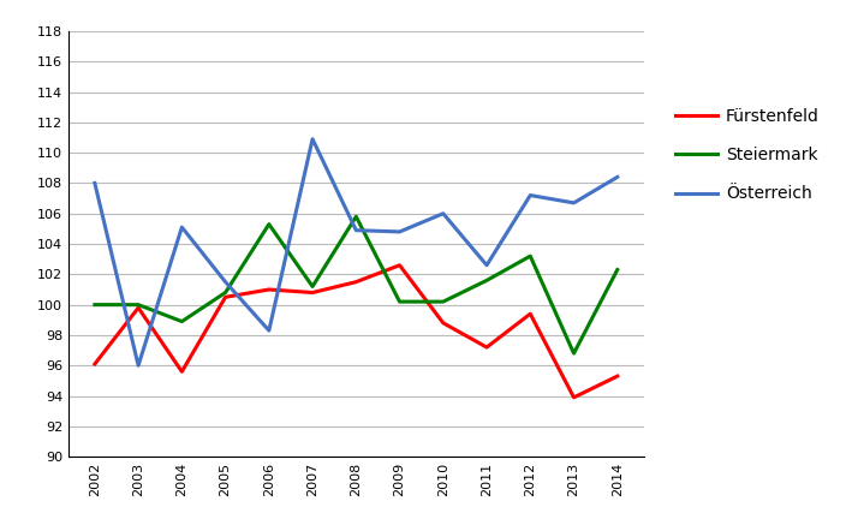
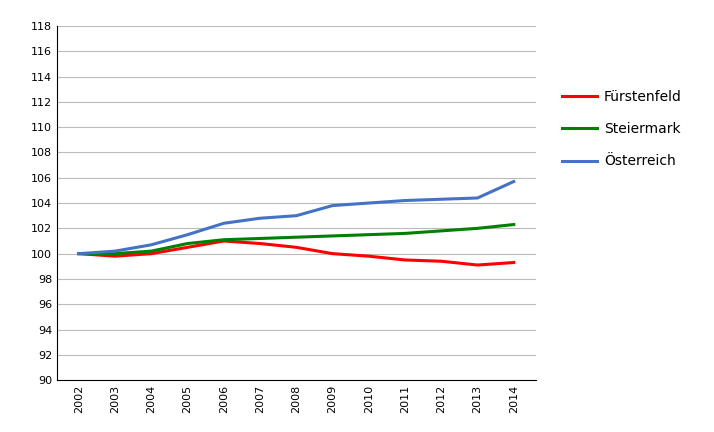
Fürstenfeld/2002: 96.1 -> 100.0
Österreich/2002: 108.0 -> 100.0
Österreich/2003: 96.0 -> 100.2
Fürstenfeld/2004: 95.6 -> 100.0
Steiermark/2004: 98.9 -> 100.2
Österreich/2004: 105.1 -> 100.7
Steiermark/2006: 105.3 -> 101.1
Österreich/2006: 98.3 -> 102.4
Österreich/2007: 110.9 -> 102.8
Fürstenfeld/2008: 101.5 -> 100.5
Steiermark/2008: 105.8 -> 101.3
Österreich/2008: 104.9 -> 103.0
Fürstenfeld/2009: 102.6 -> 100.0
Steiermark/2009: 100.2 -> 101.4
Österreich/2009: 104.8 -> 103.8
Fürstenfeld/2010: 98.8 -> 99.8
Steiermark/2010: 100.2 -> 101.5
Österreich/2010: 106.0 -> 104.0
Fürstenfeld/2011: 97.2 -> 99.5
Österreich/2011: 102.6 -> 104.2
Steiermark/2012: 103.2 -> 101.8
Österreich/2012: 107.2 -> 104.3
Fürstenfeld/2013: 93.9 -> 99.1
Steiermark/2013: 96.8 -> 102.0
Österreich/2013: 106.7 -> 104.4
Fürstenfeld/2014: 95.3 -> 99.3
Österreich/2014: 108.4 -> 105.7
